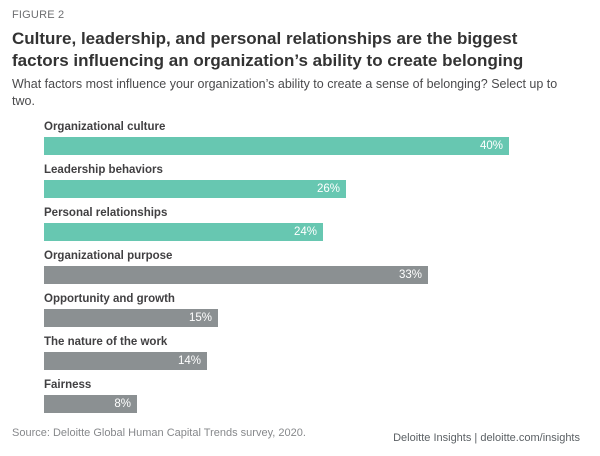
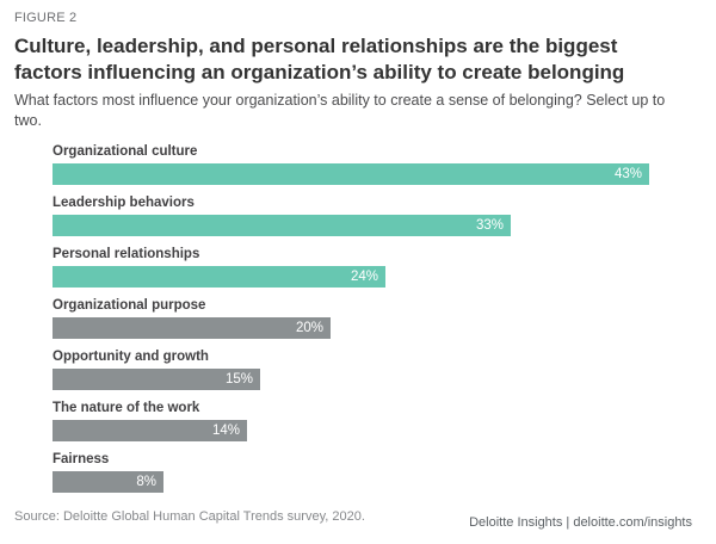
Organizational culture: 40% -> 43%
Leadership behaviors: 26% -> 33%
Organizational purpose: 33% -> 20%
